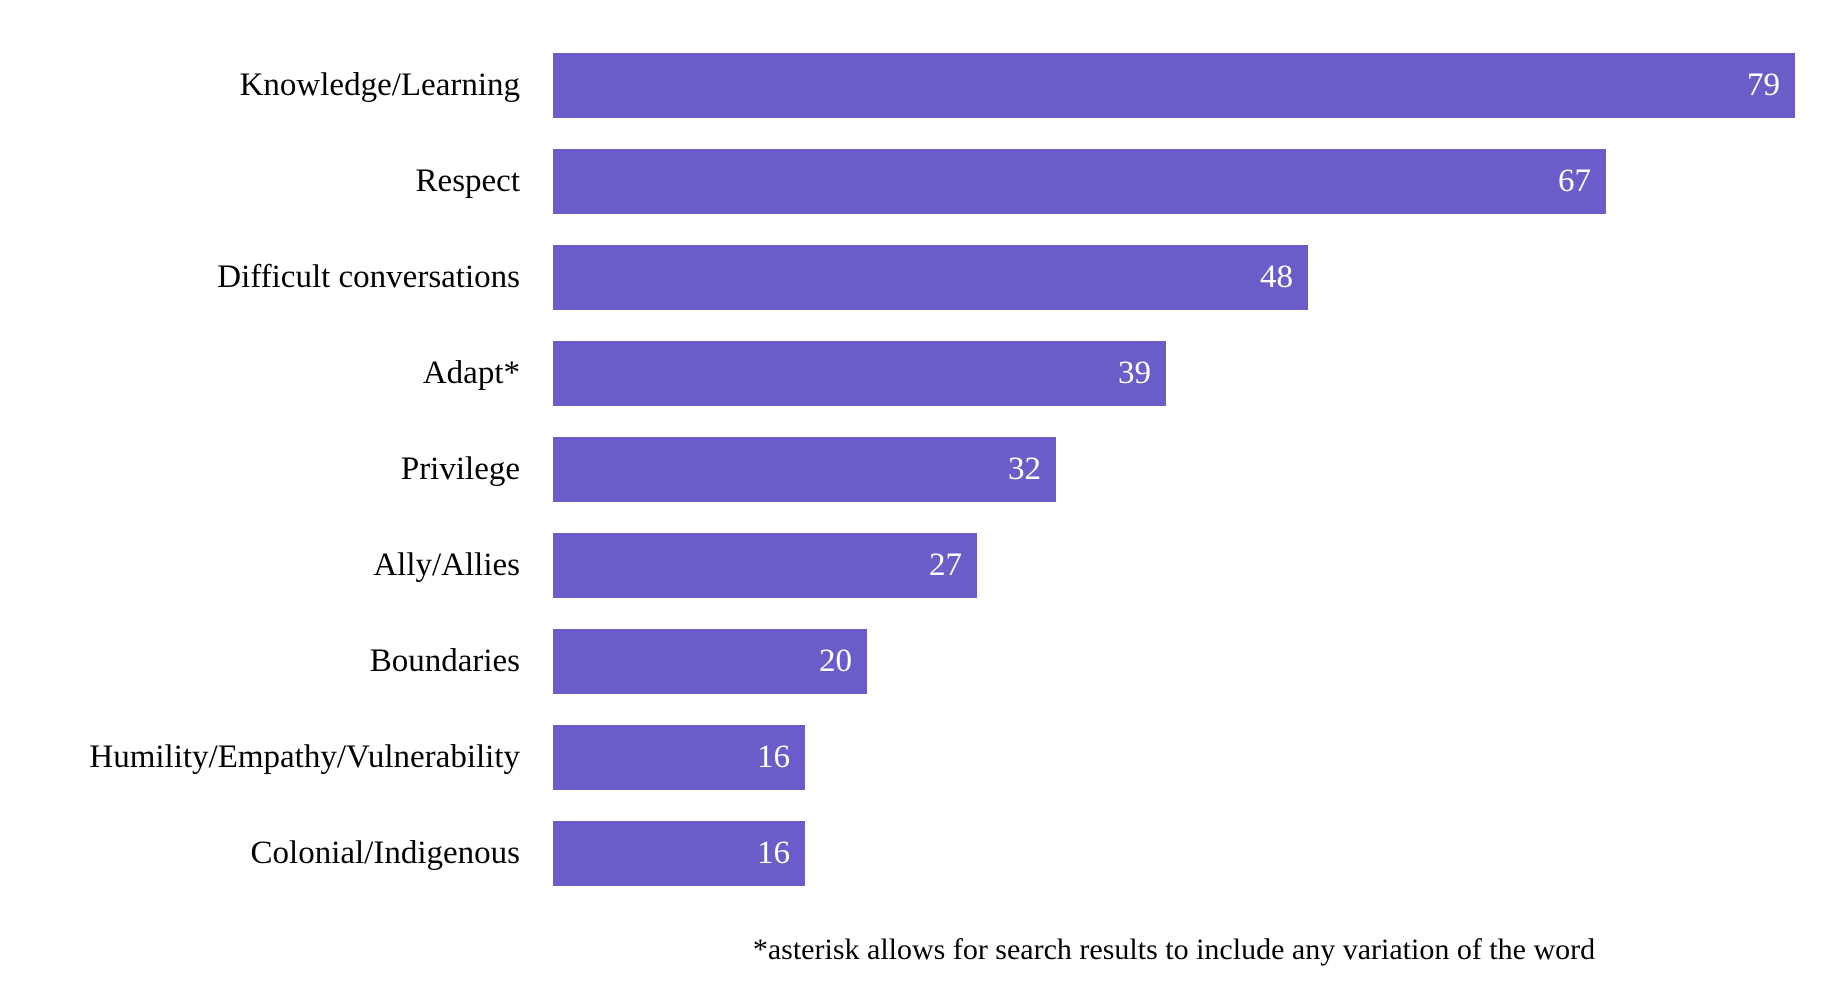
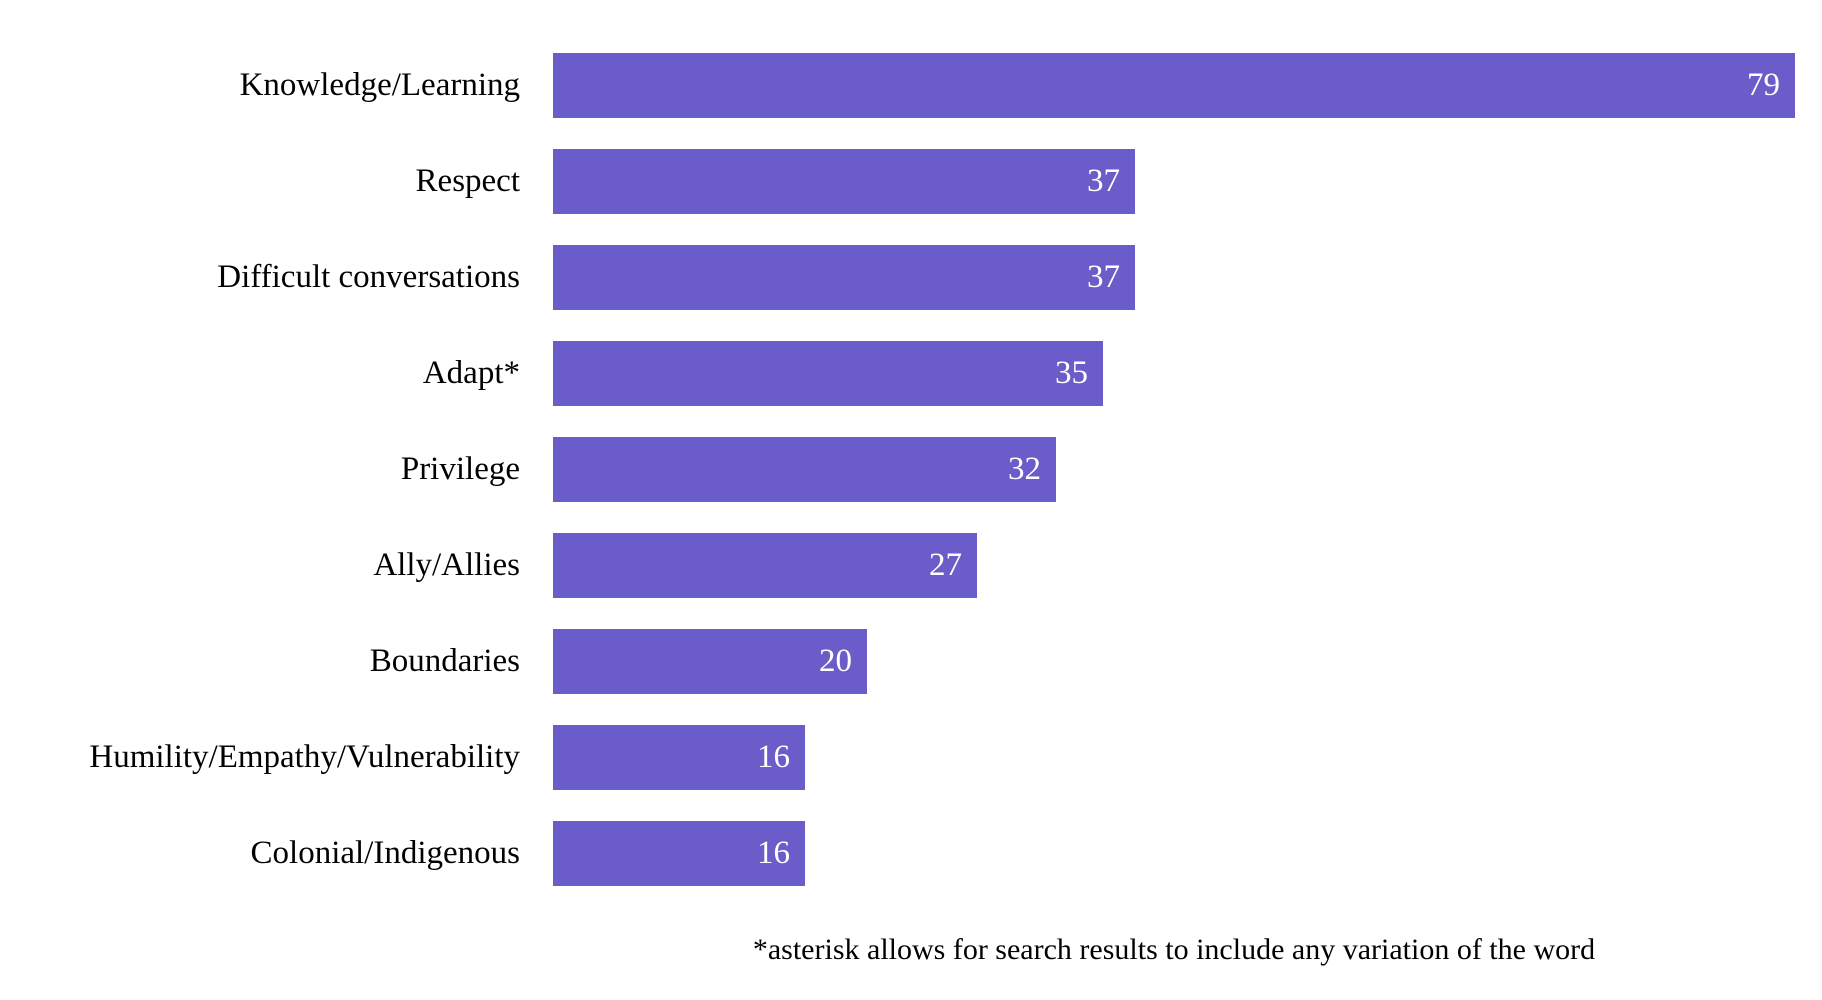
Respect: 67 -> 37
Difficult conversations: 48 -> 37
Adapt*: 39 -> 35
